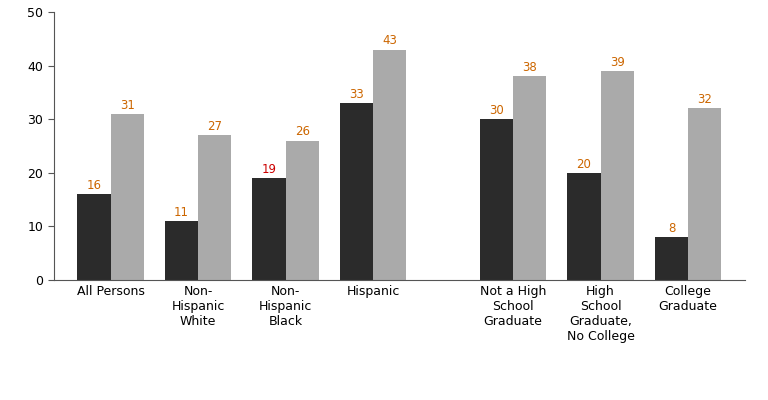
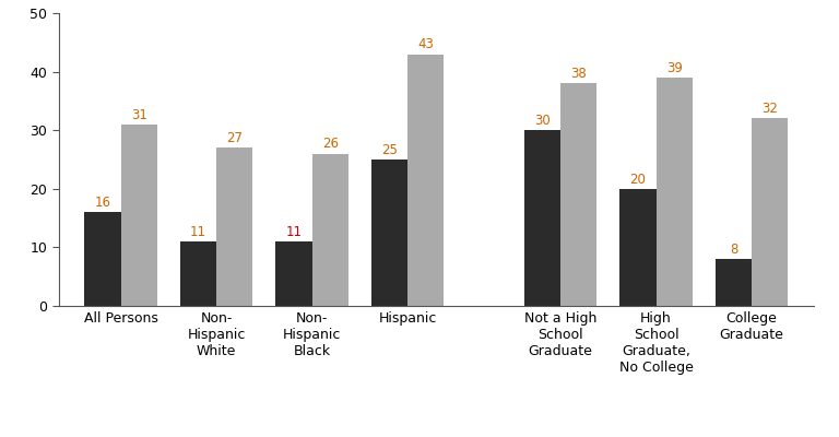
All Persons/Non- Hispanic Black: 19 -> 11
All Persons/Hispanic: 33 -> 25
